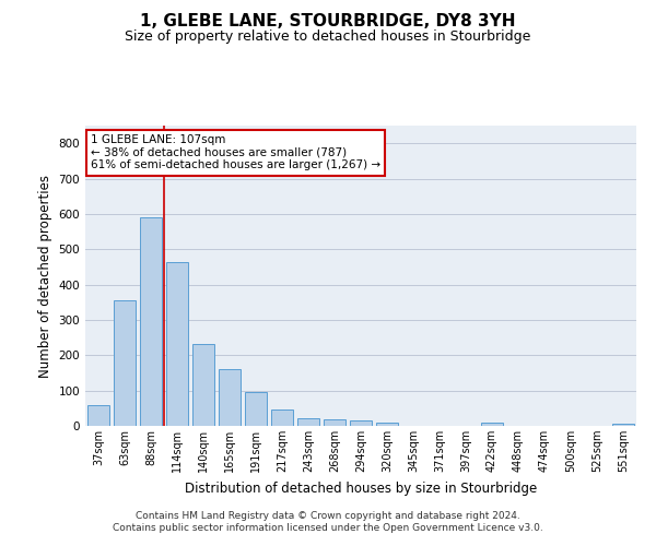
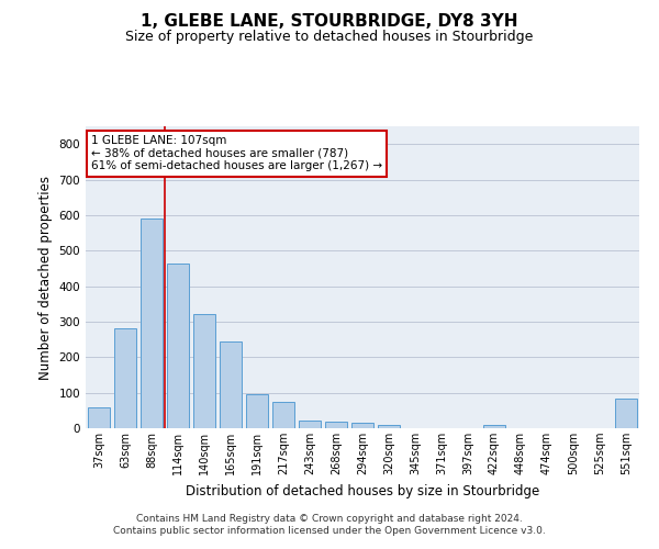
63sqm: 357 -> 280
140sqm: 232 -> 320
165sqm: 162 -> 245
217sqm: 46 -> 75
551sqm: 6 -> 85
